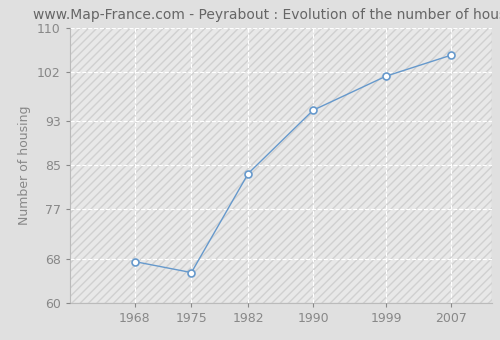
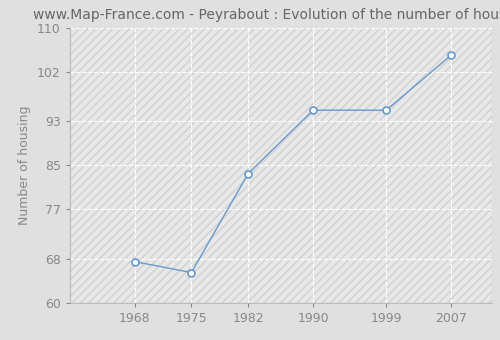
1999: 101.2 -> 95.0
